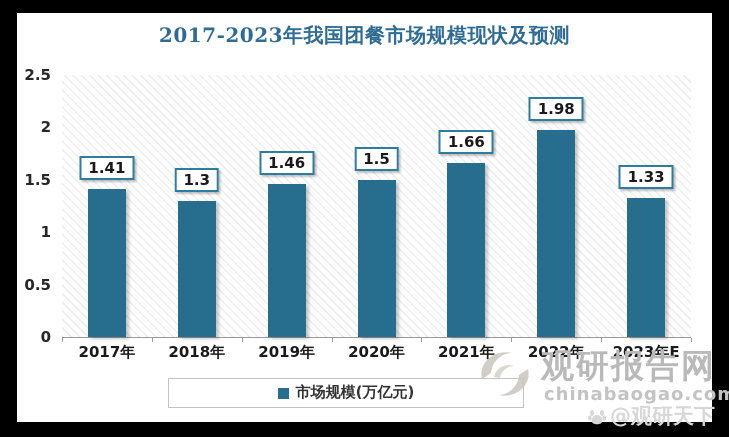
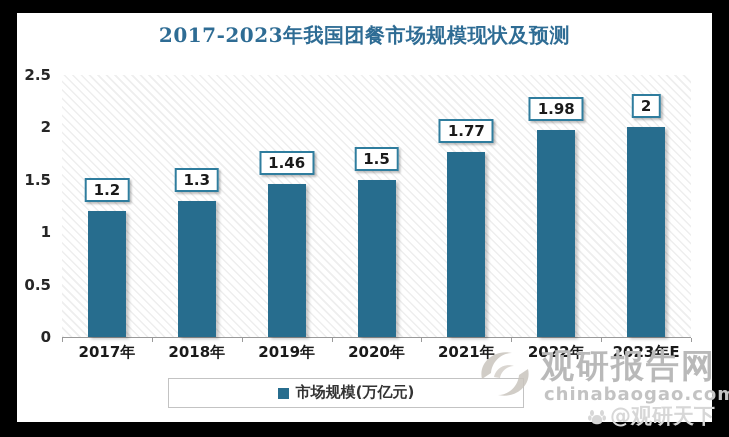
2017年: 1.41 -> 1.2
2021年: 1.66 -> 1.77
2023年E: 1.33 -> 2
